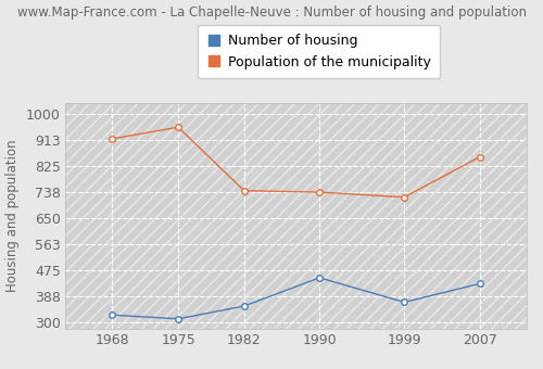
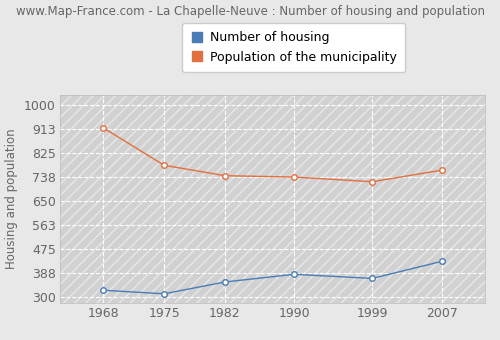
Population of the municipality/1975: 955 -> 780
Number of housing/1990: 450 -> 383
Population of the municipality/2007: 855 -> 762
